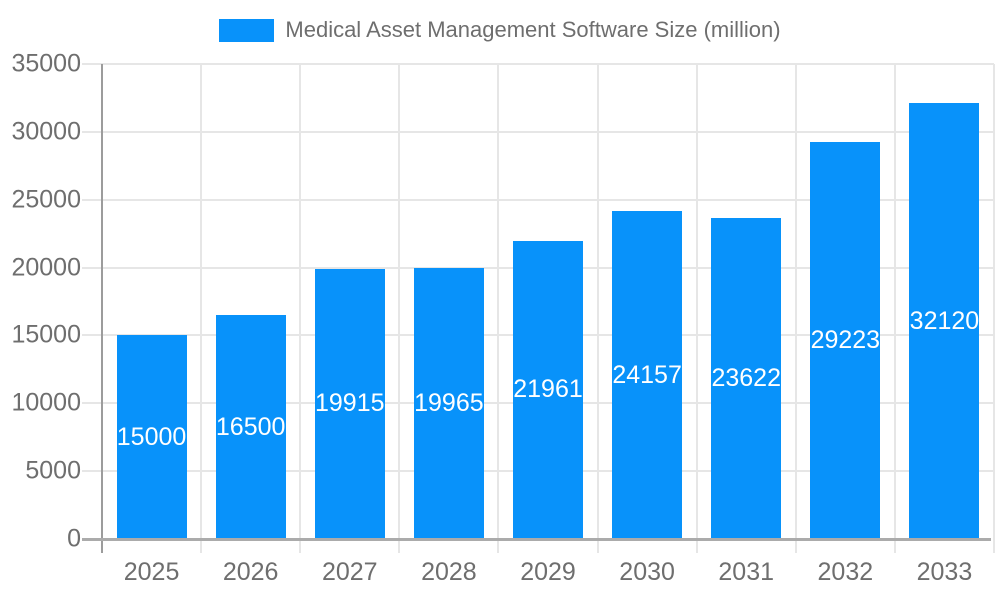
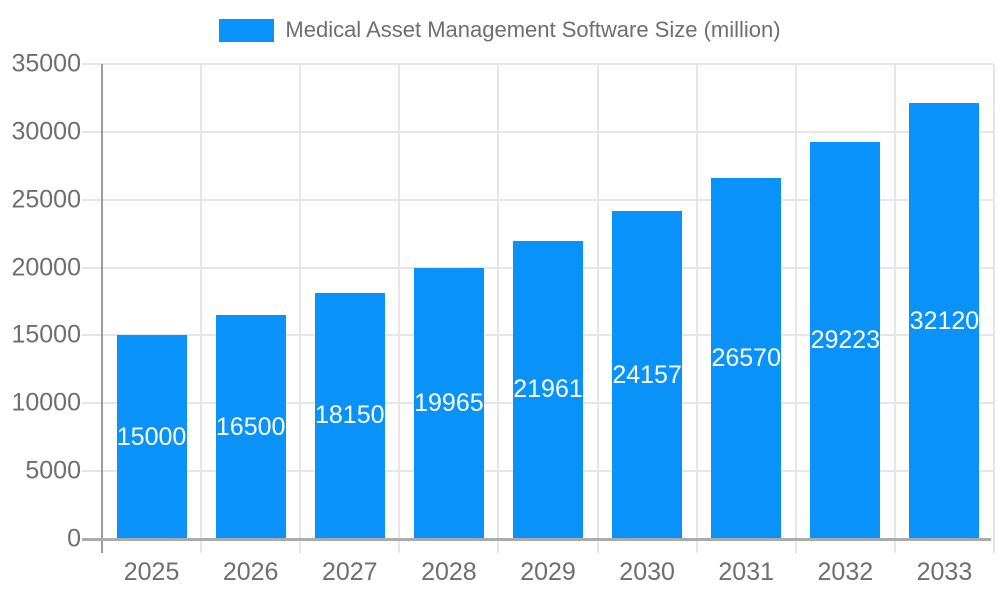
2027: 19915 -> 18150
2031: 23622 -> 26570
